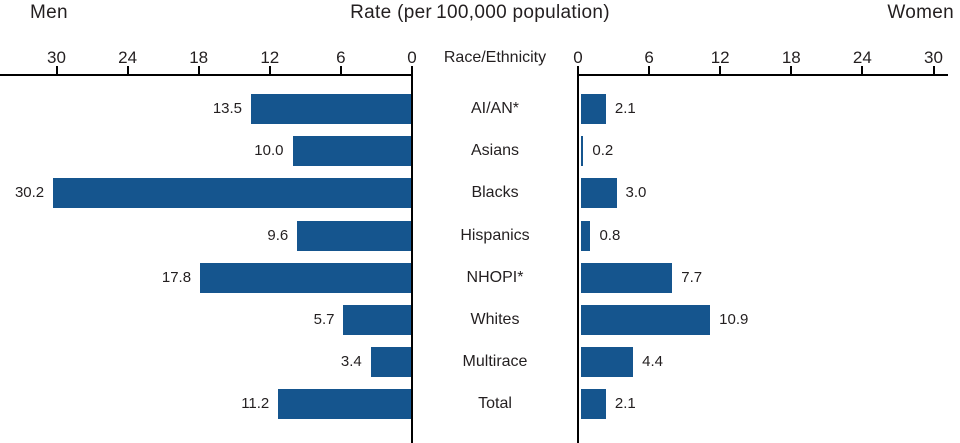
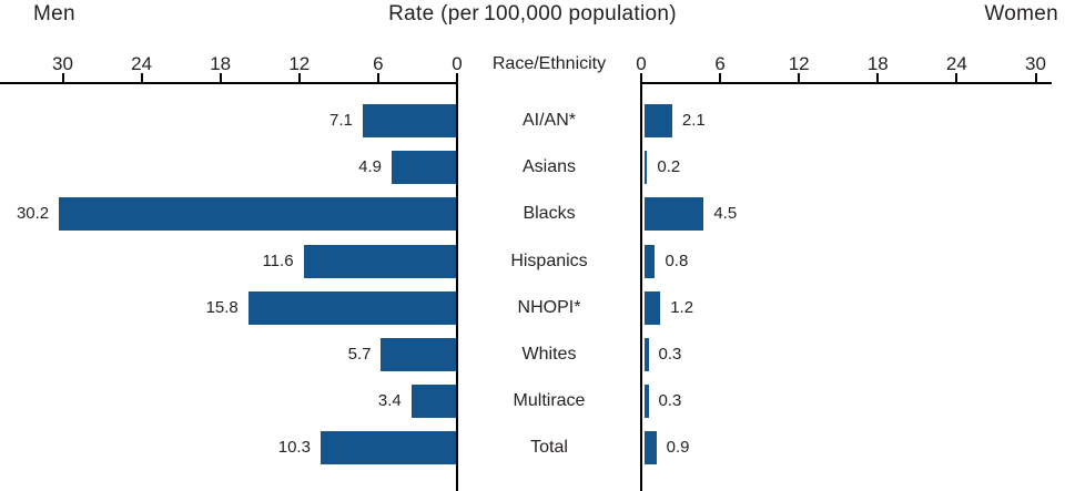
Men/AI/AN*: 13.5 -> 7.1
Men/Asians: 10.0 -> 4.9
Women/Blacks: 3.0 -> 4.5
Men/Hispanics: 9.6 -> 11.6
Men/NHOPI*: 17.8 -> 15.8
Women/NHOPI*: 7.7 -> 1.2
Women/Whites: 10.9 -> 0.3
Women/Multirace: 4.4 -> 0.3
Men/Total: 11.2 -> 10.3
Women/Total: 2.1 -> 0.9
